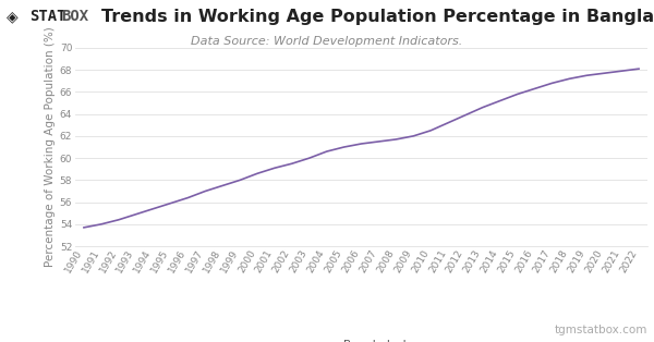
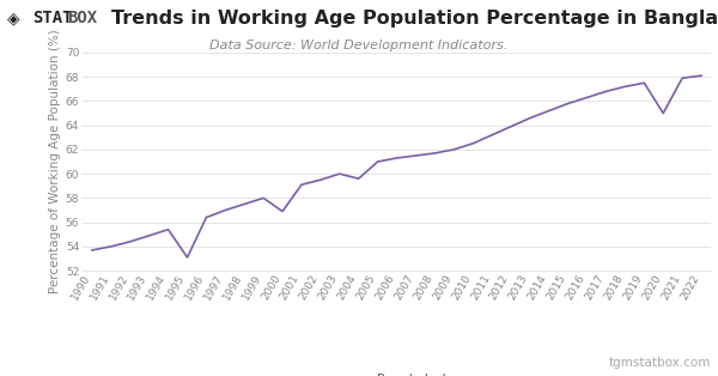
1995: 55.9 -> 53.1
2000: 58.6 -> 56.9
2004: 60.6 -> 59.6
2020: 67.7 -> 65.0
